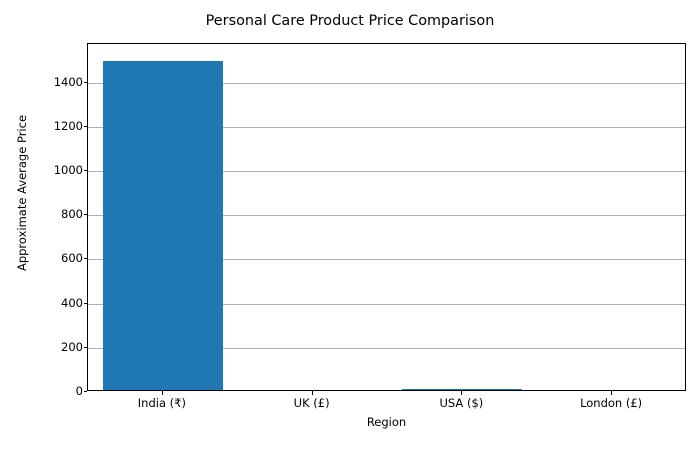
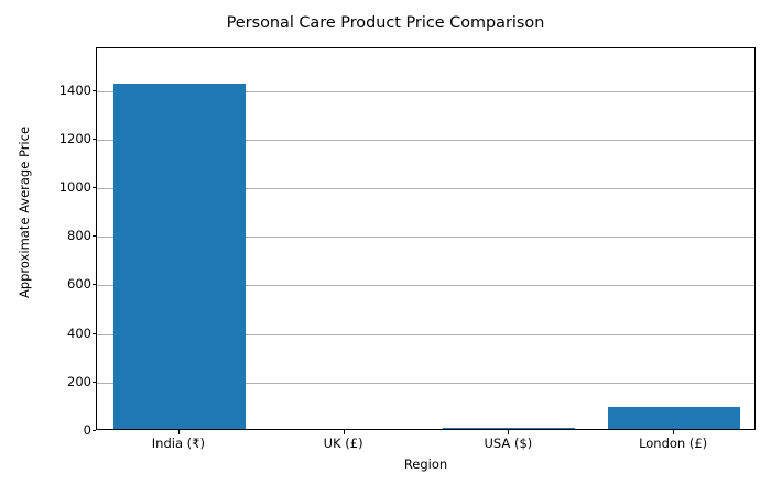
India (₹): 1500 -> 1430
London (£): 10 -> 100
